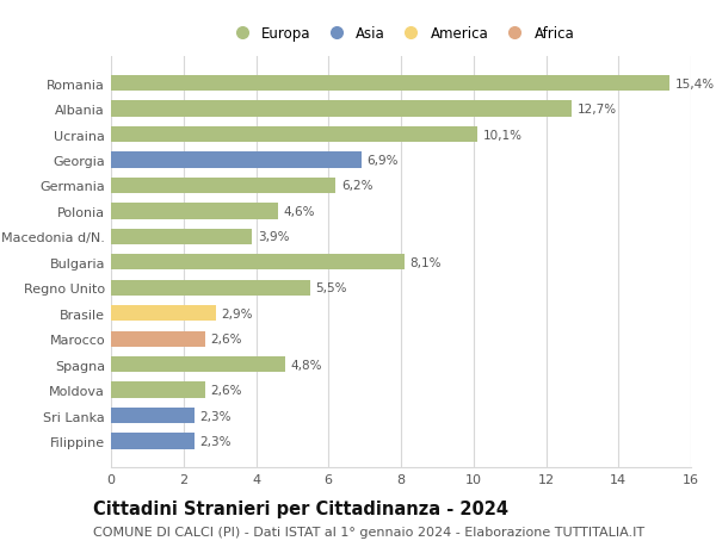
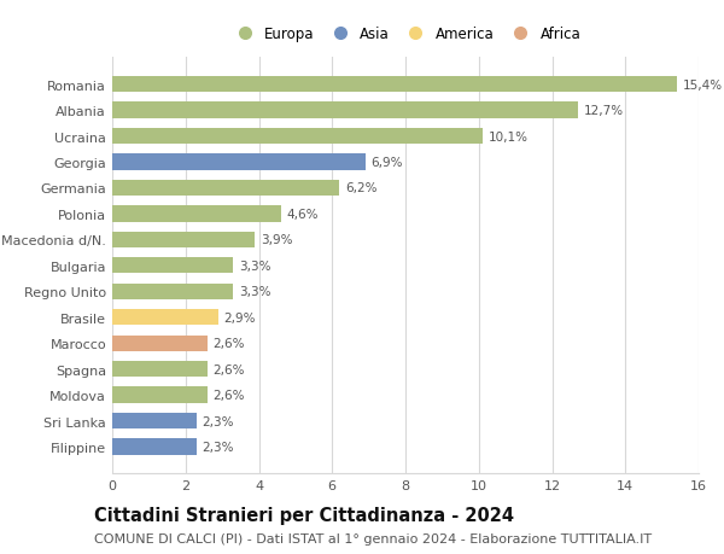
Bulgaria: 8,1% -> 3,3%
Regno Unito: 5,5% -> 3,3%
Spagna: 4,8% -> 2,6%
